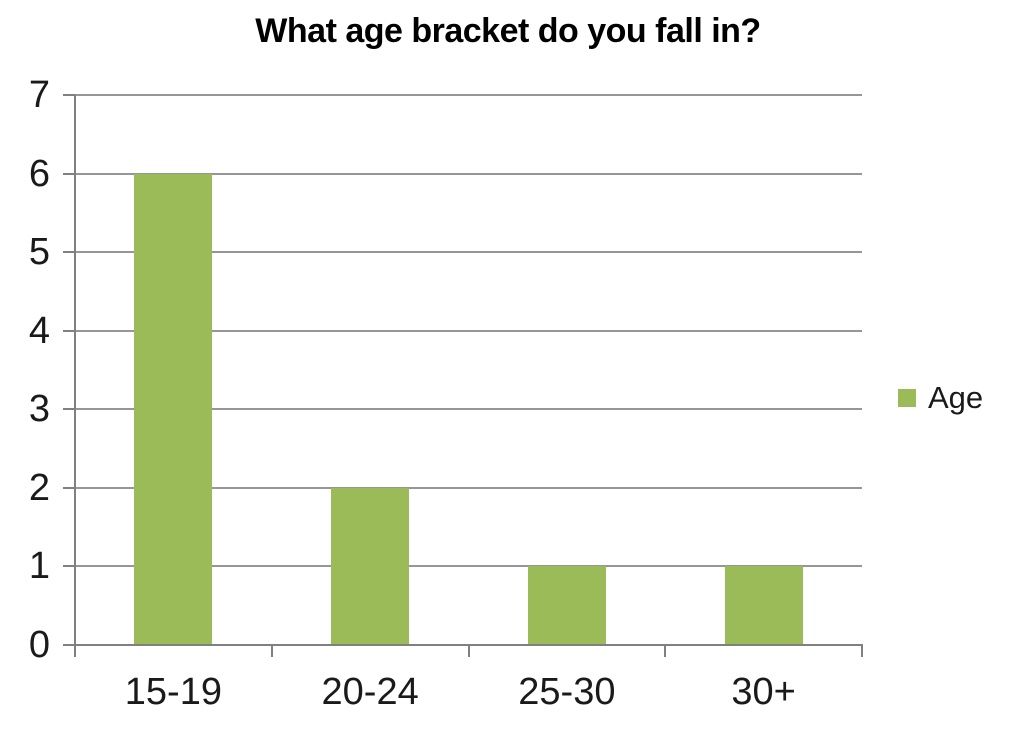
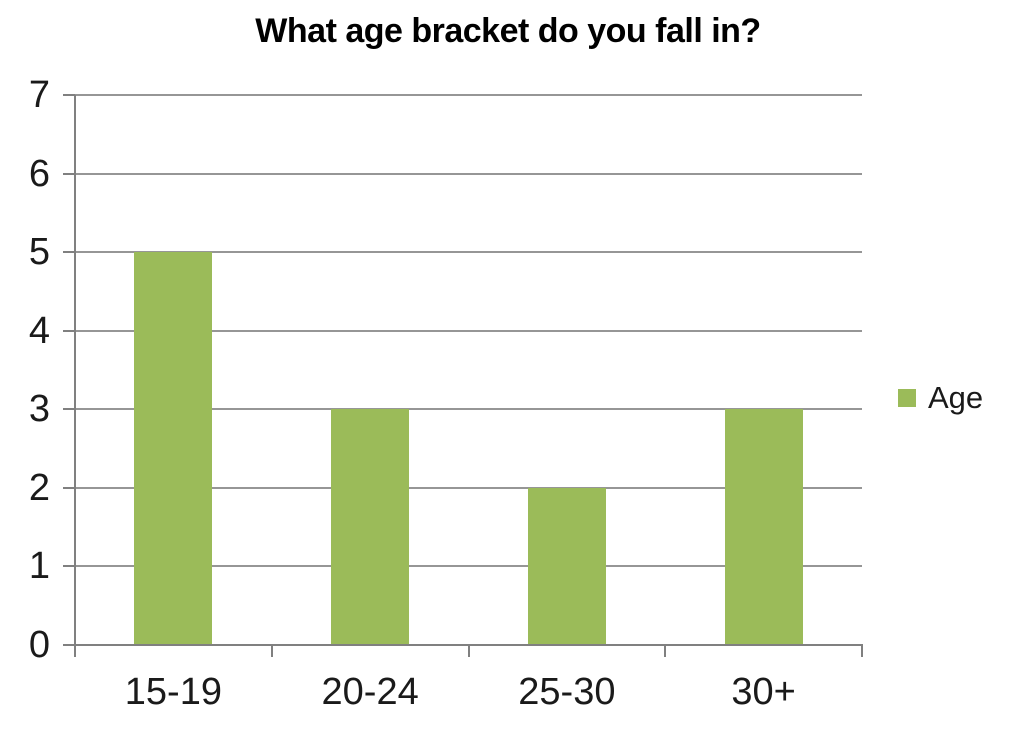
15-19: 6 -> 5
20-24: 2 -> 3
25-30: 1 -> 2
30+: 1 -> 3
